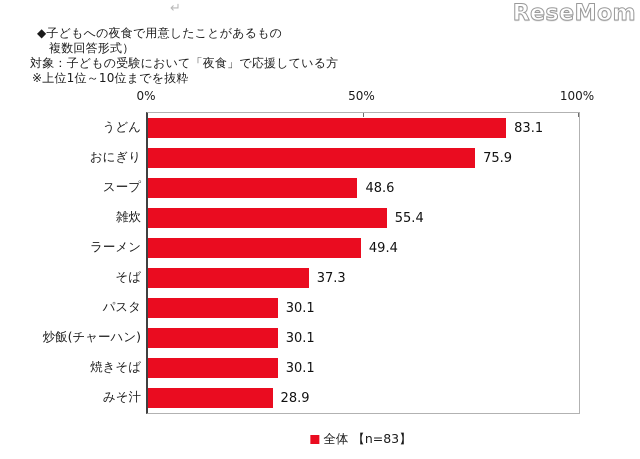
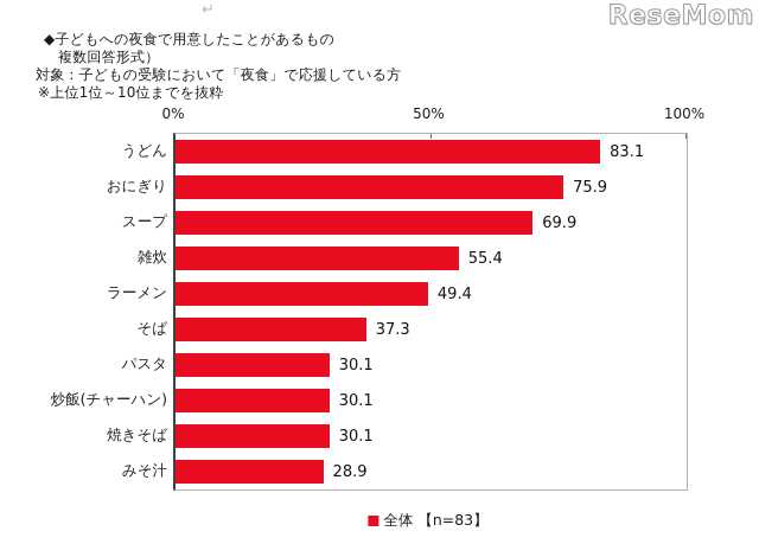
スープ: 48.6 -> 69.9
